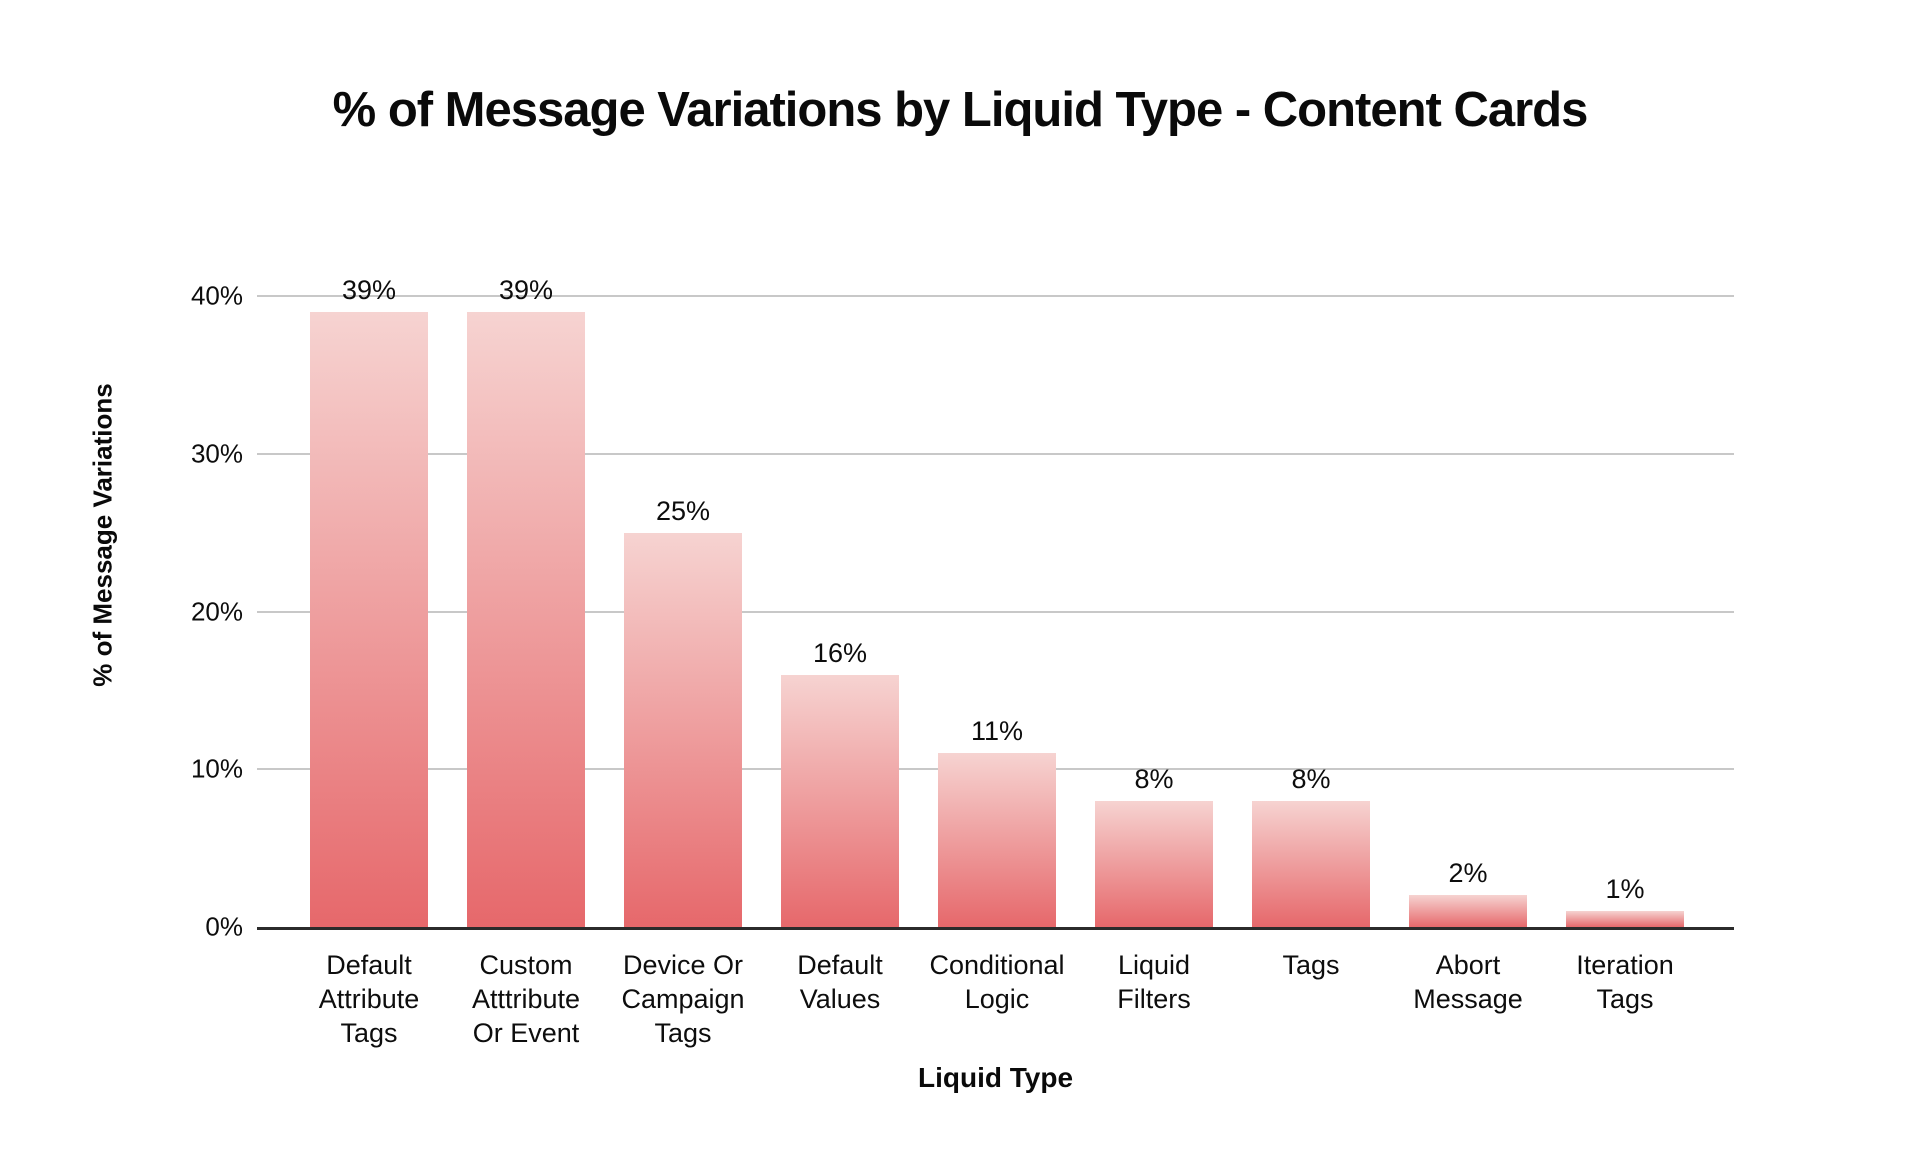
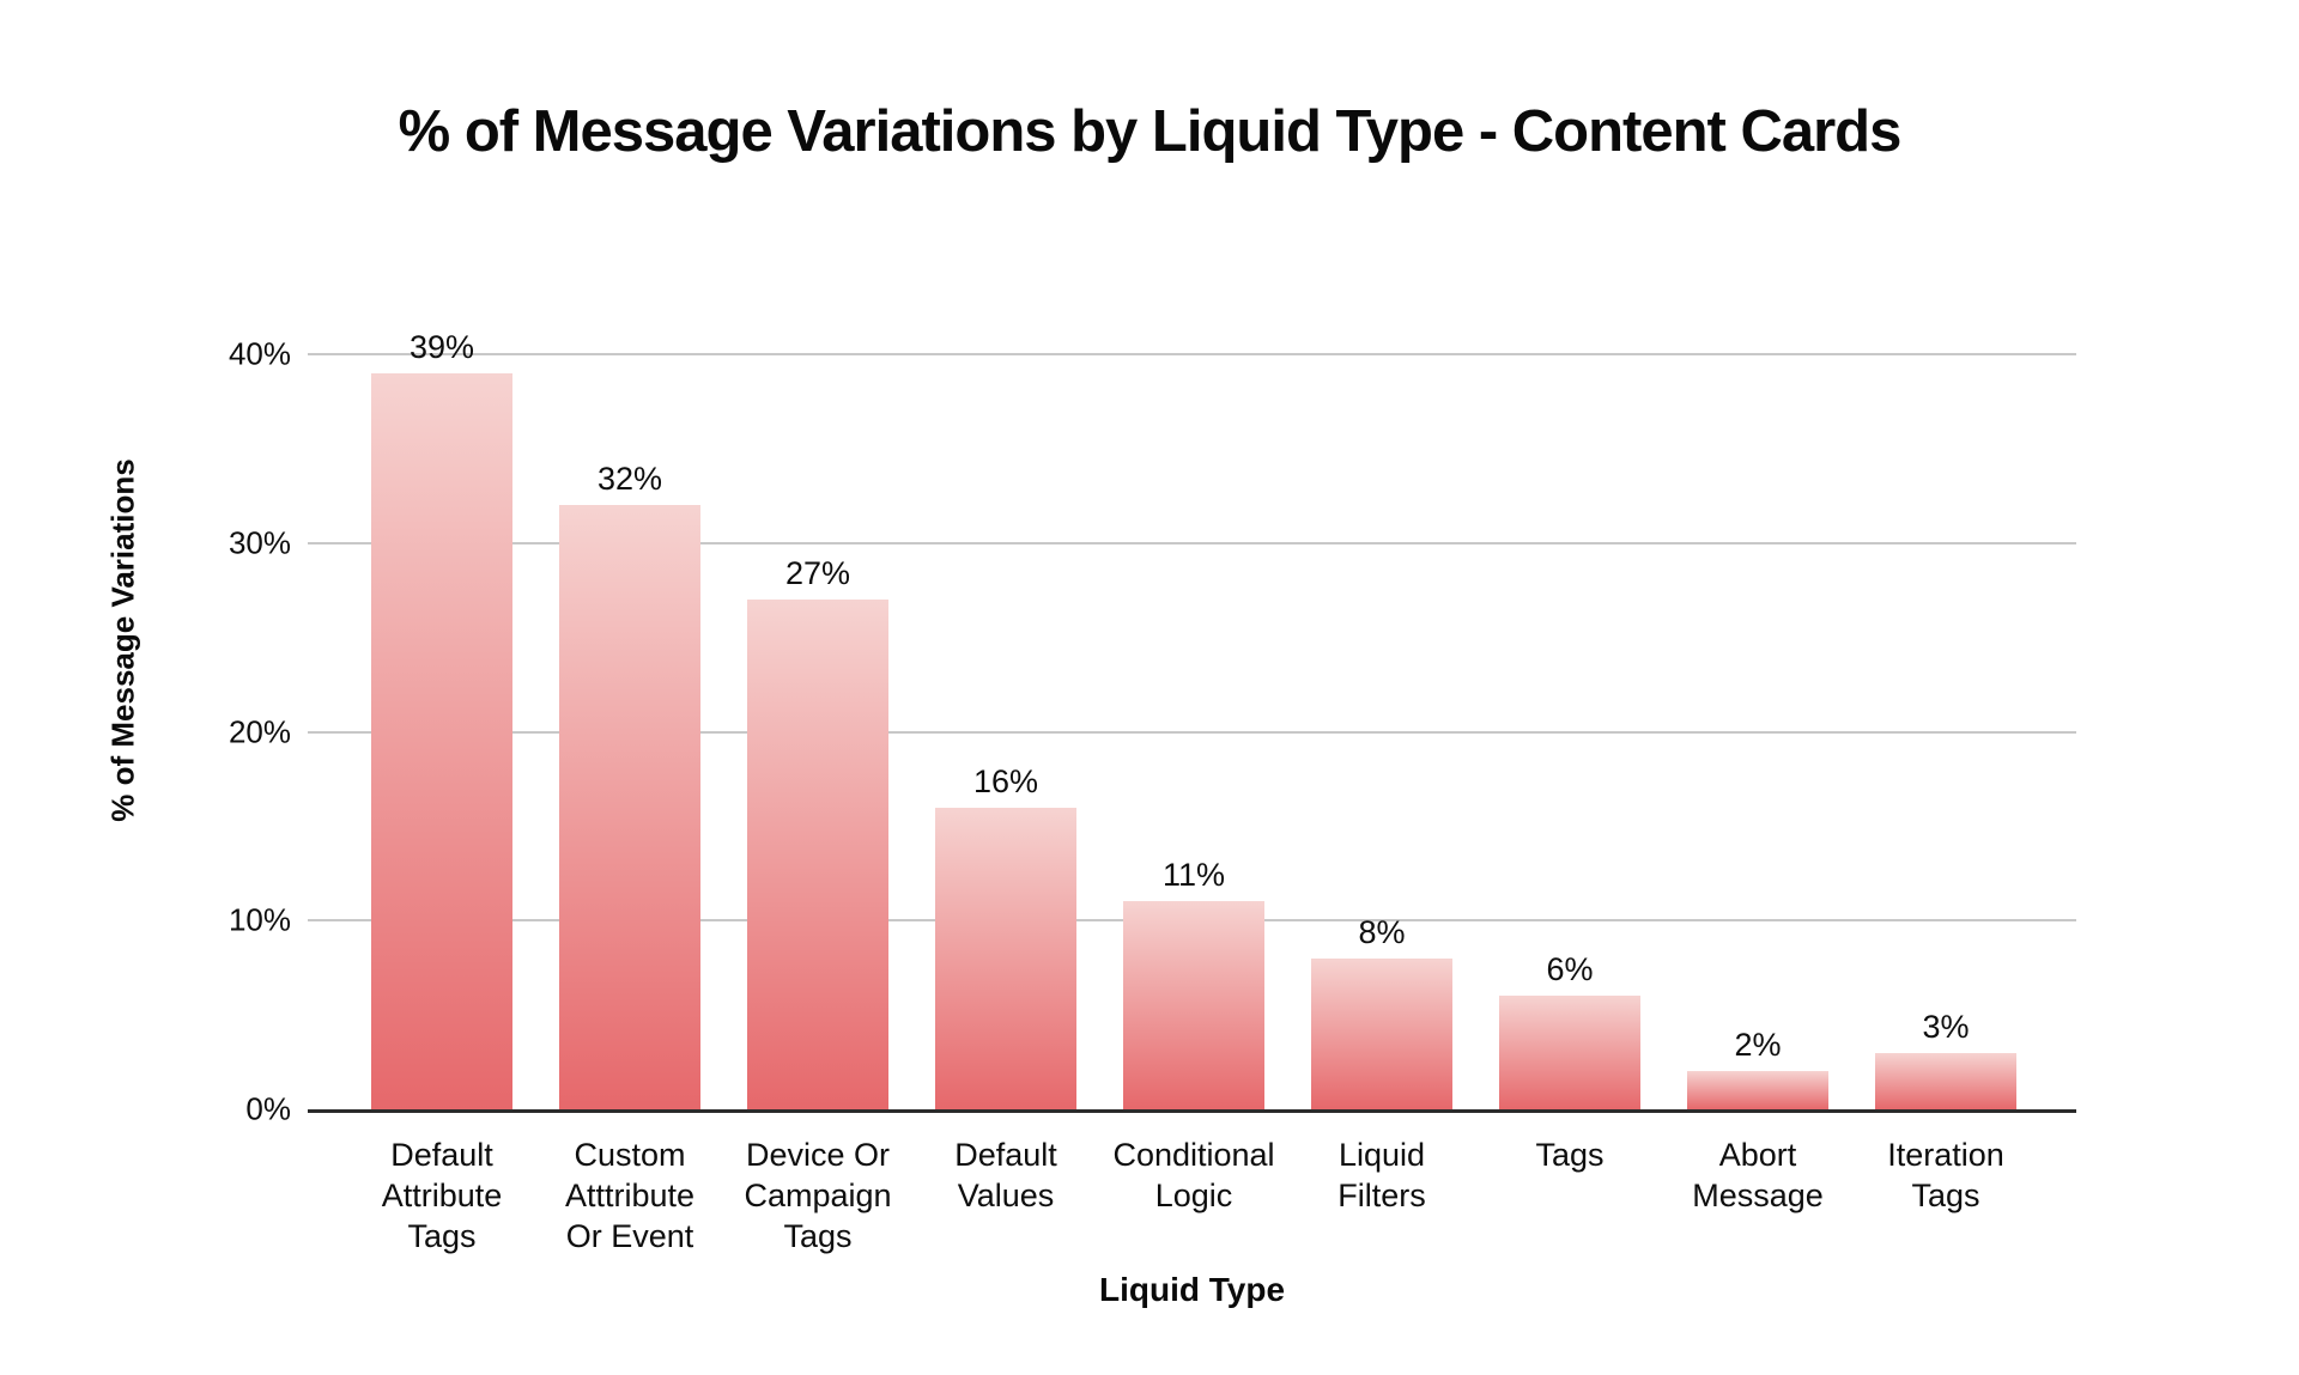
Custom Atttribute Or Event: 39% -> 32%
Device Or Campaign Tags: 25% -> 27%
Tags: 8% -> 6%
Iteration Tags: 1% -> 3%
